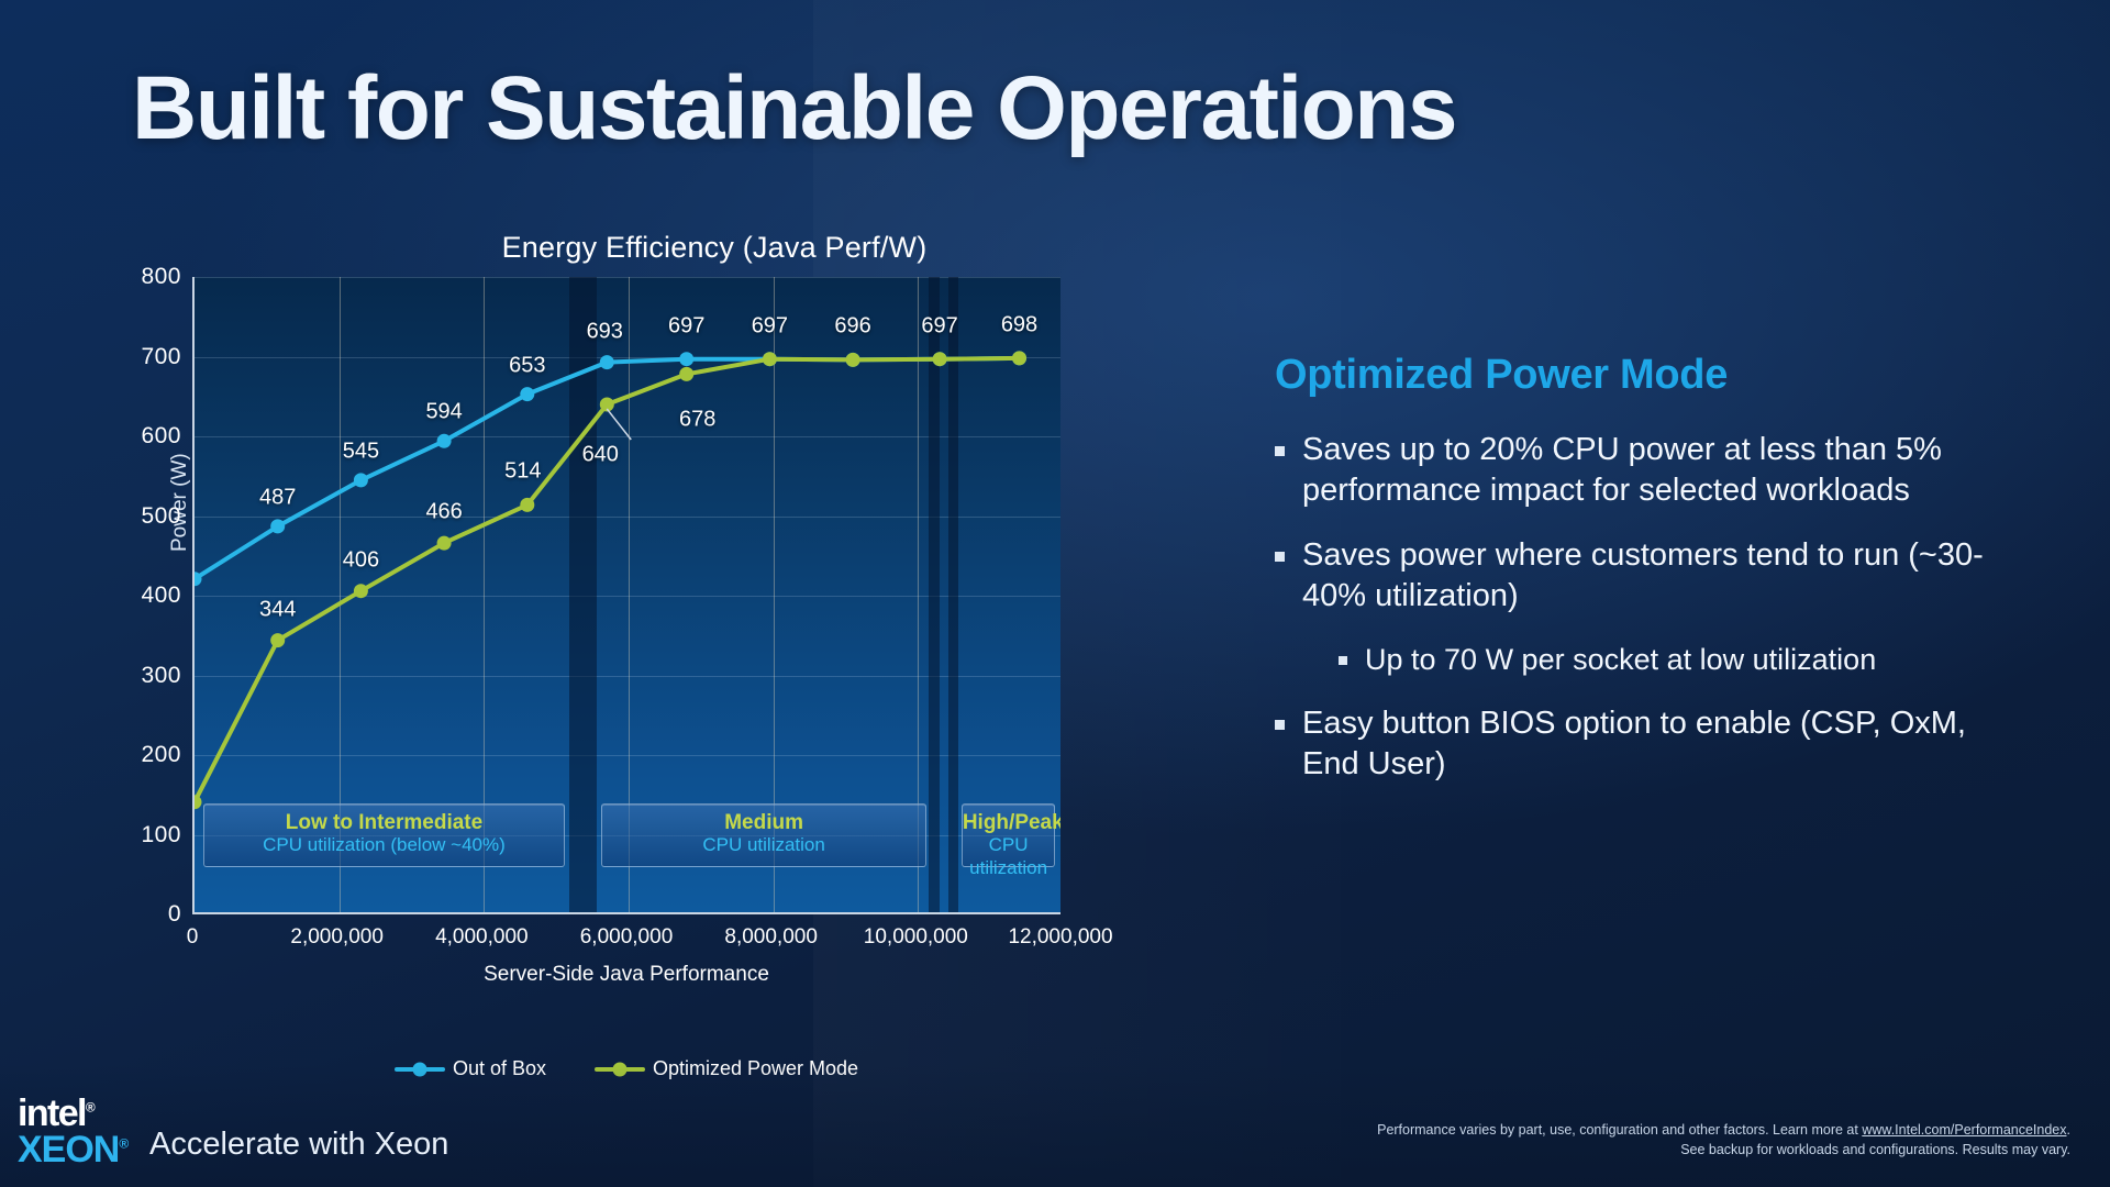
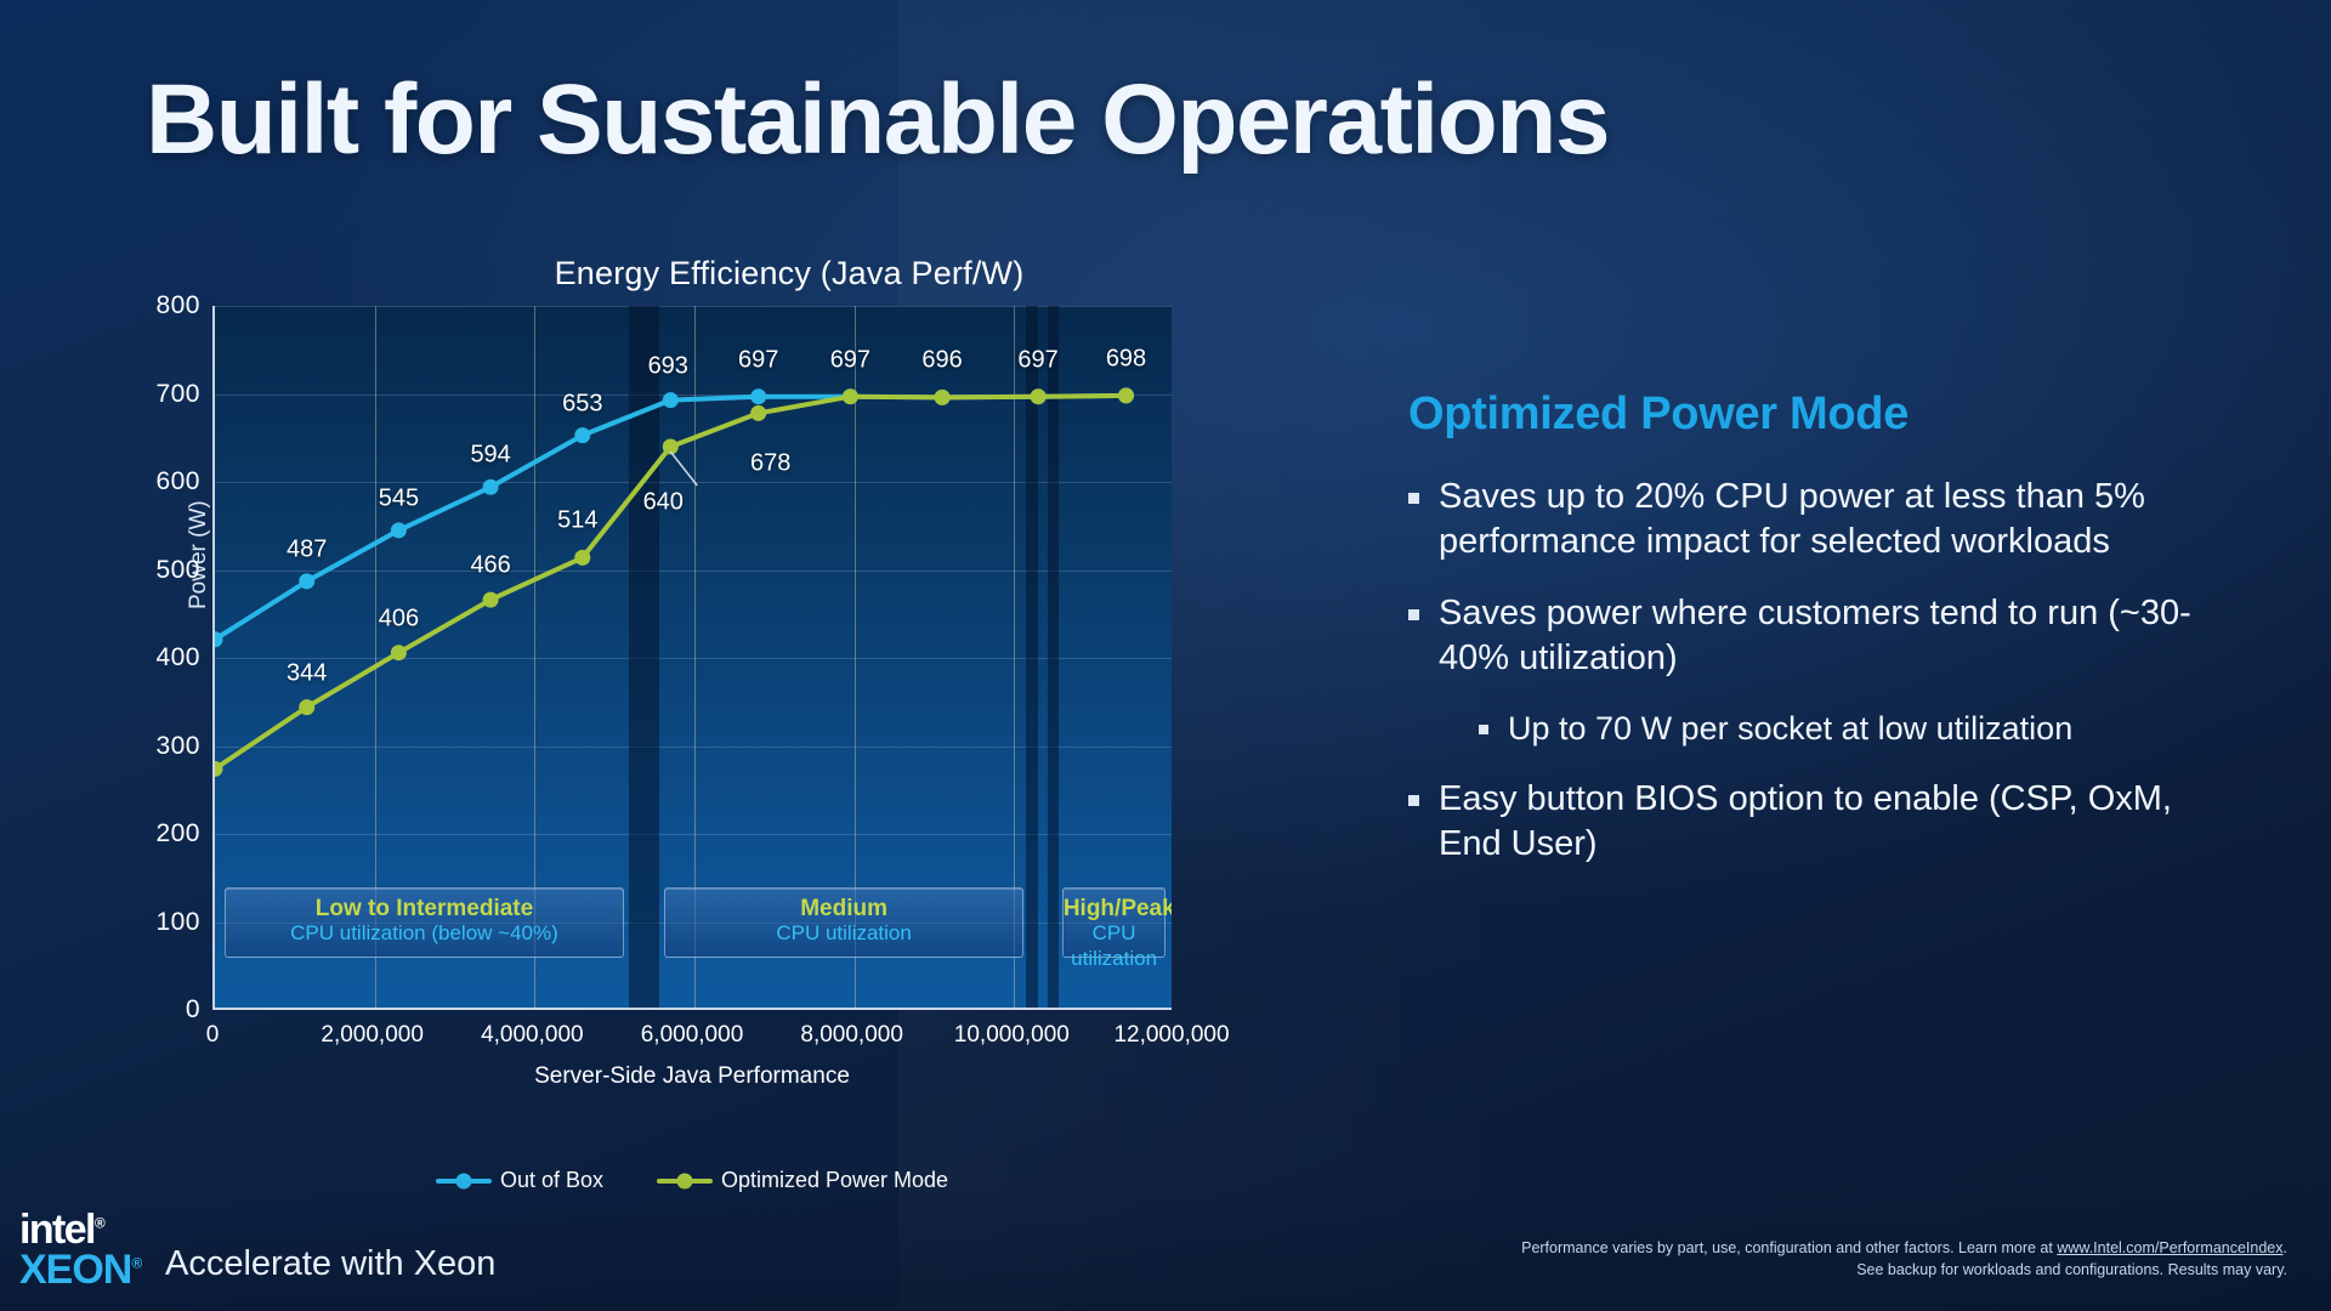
Optimized Power Mode/0: 141 -> 274
